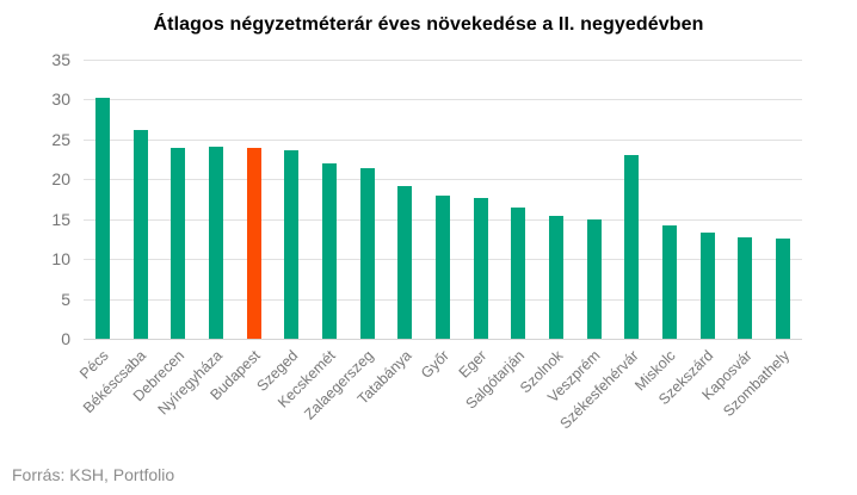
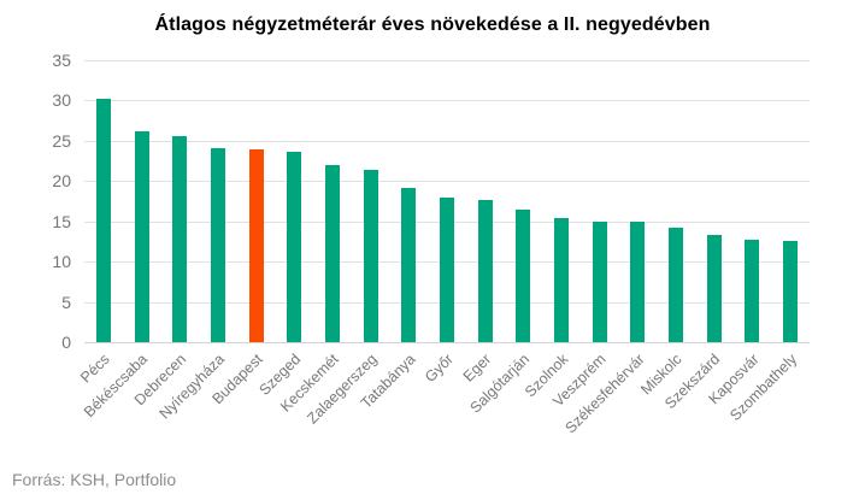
Debrecen: 24 -> 26
Székesfehérvár: 23 -> 15
